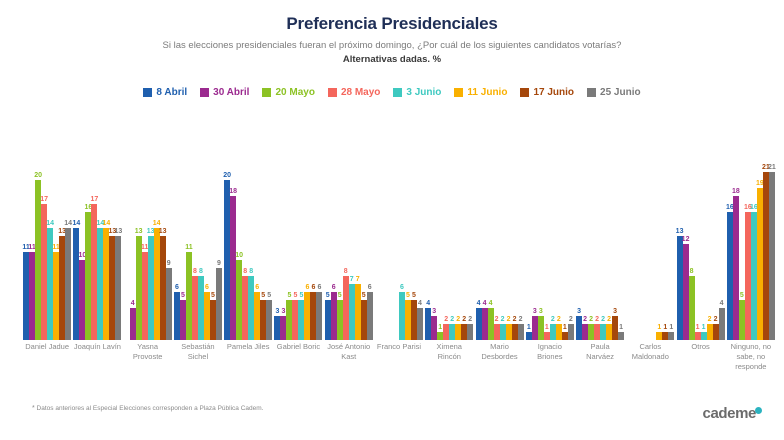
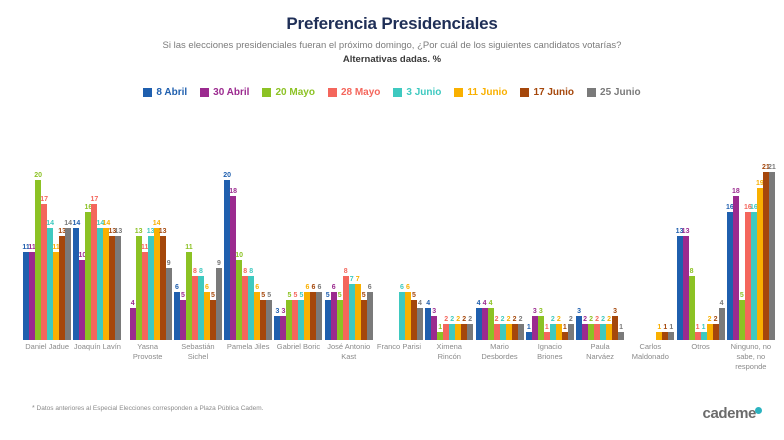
11 Junio/Franco Parisi: 5 -> 6
30 Abril/Otros: 12 -> 13
